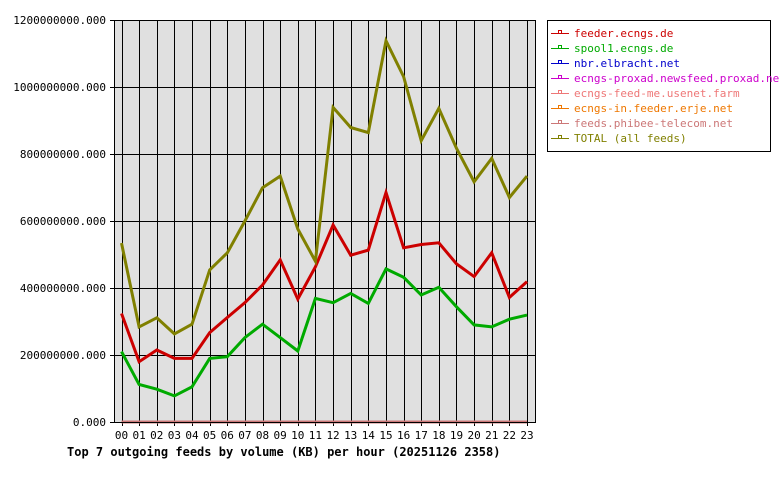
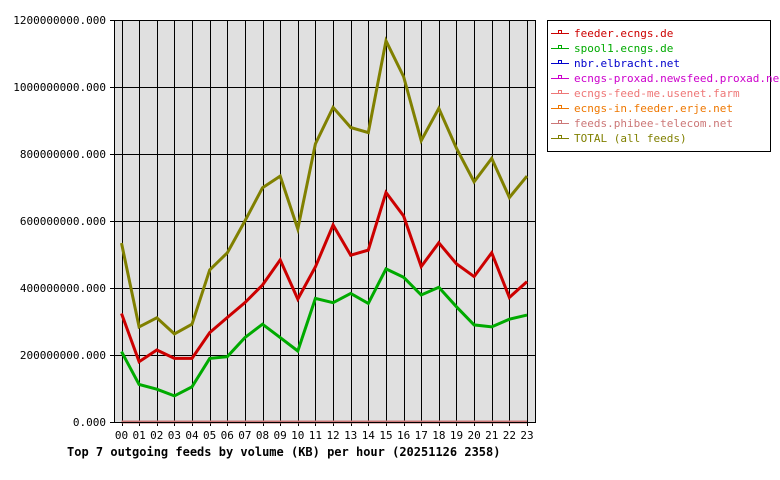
TOTAL (all feeds)/11: 480000000 -> 830000000
feeder.ecngs.de/16: 520000000 -> 620000000
feeder.ecngs.de/17: 530000000 -> 460000000
